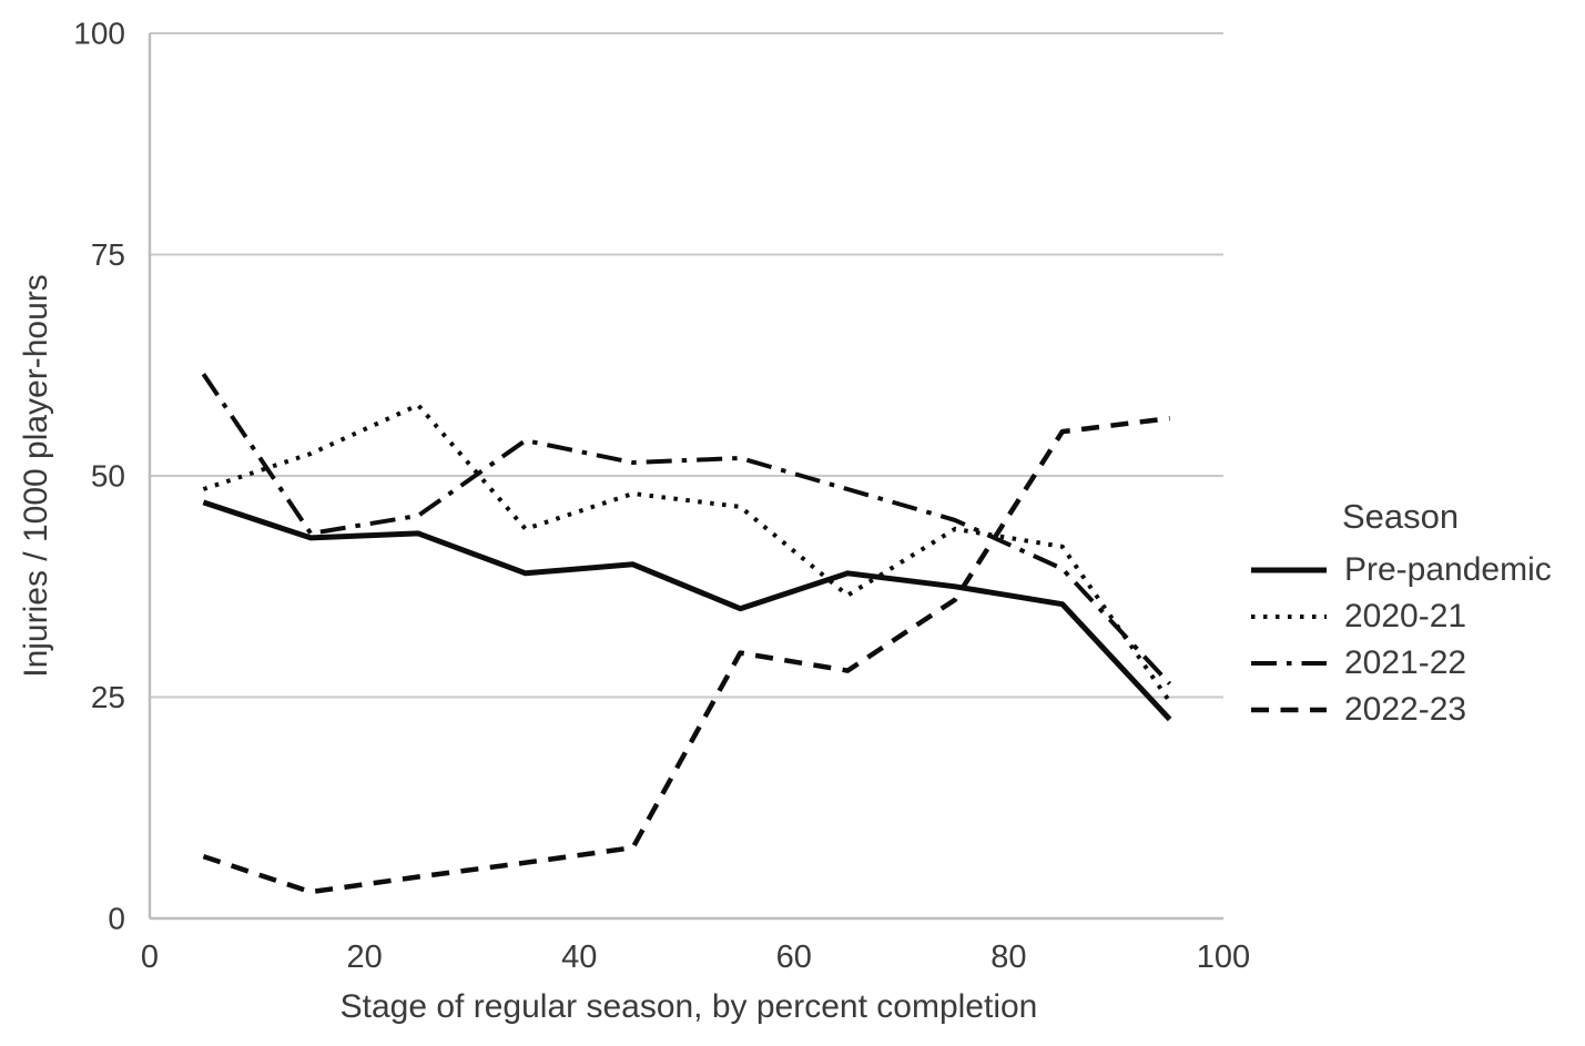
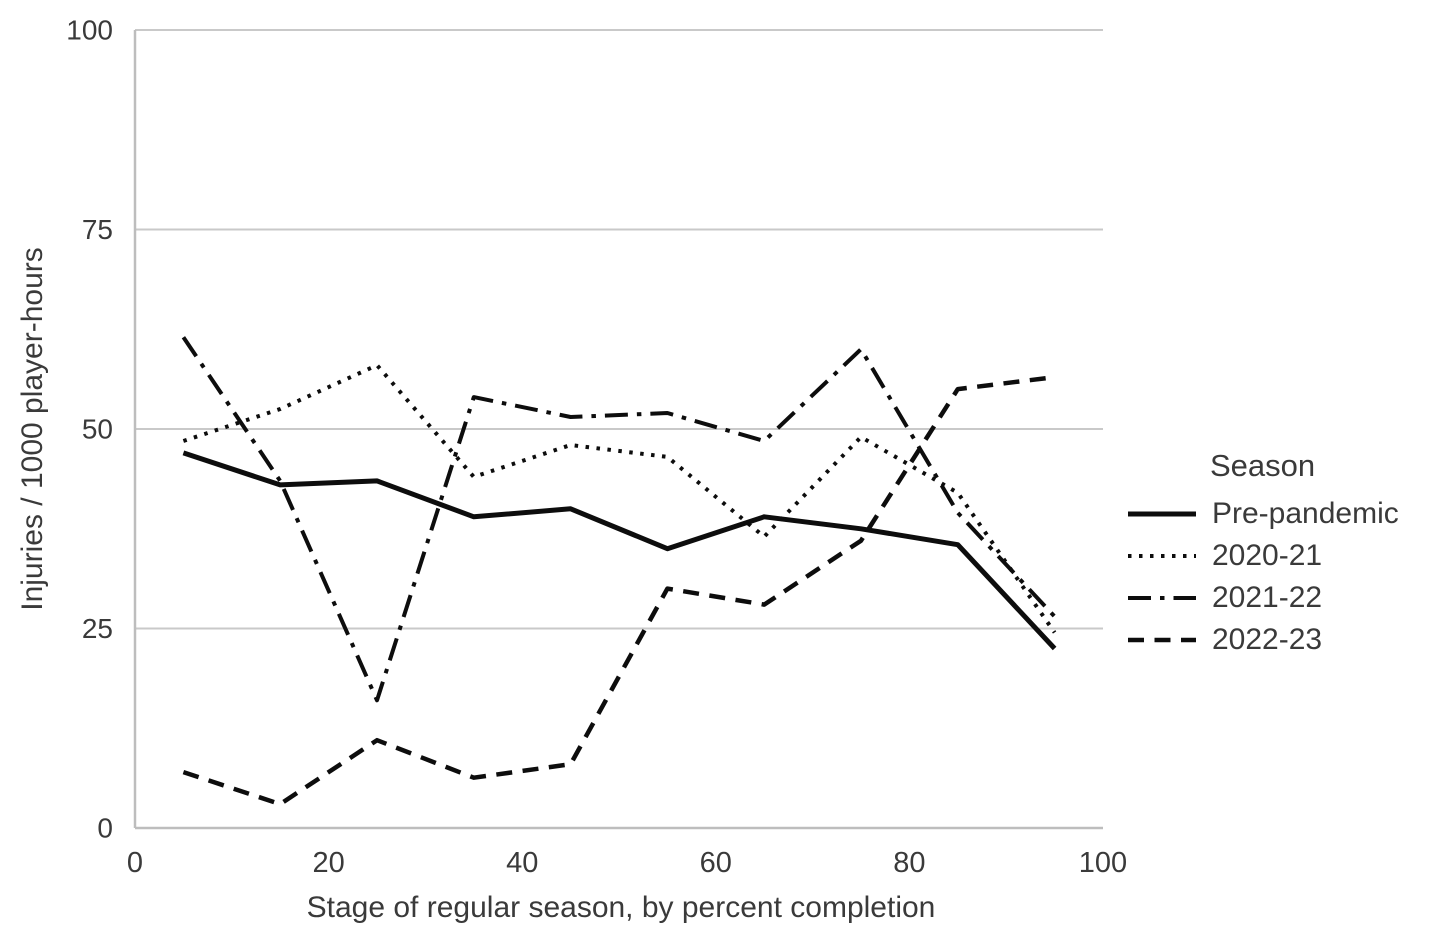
2021-22/25: 46 -> 16
2022-23/25: 5 -> 11
2020-21/75: 44 -> 49
2021-22/75: 45 -> 60
